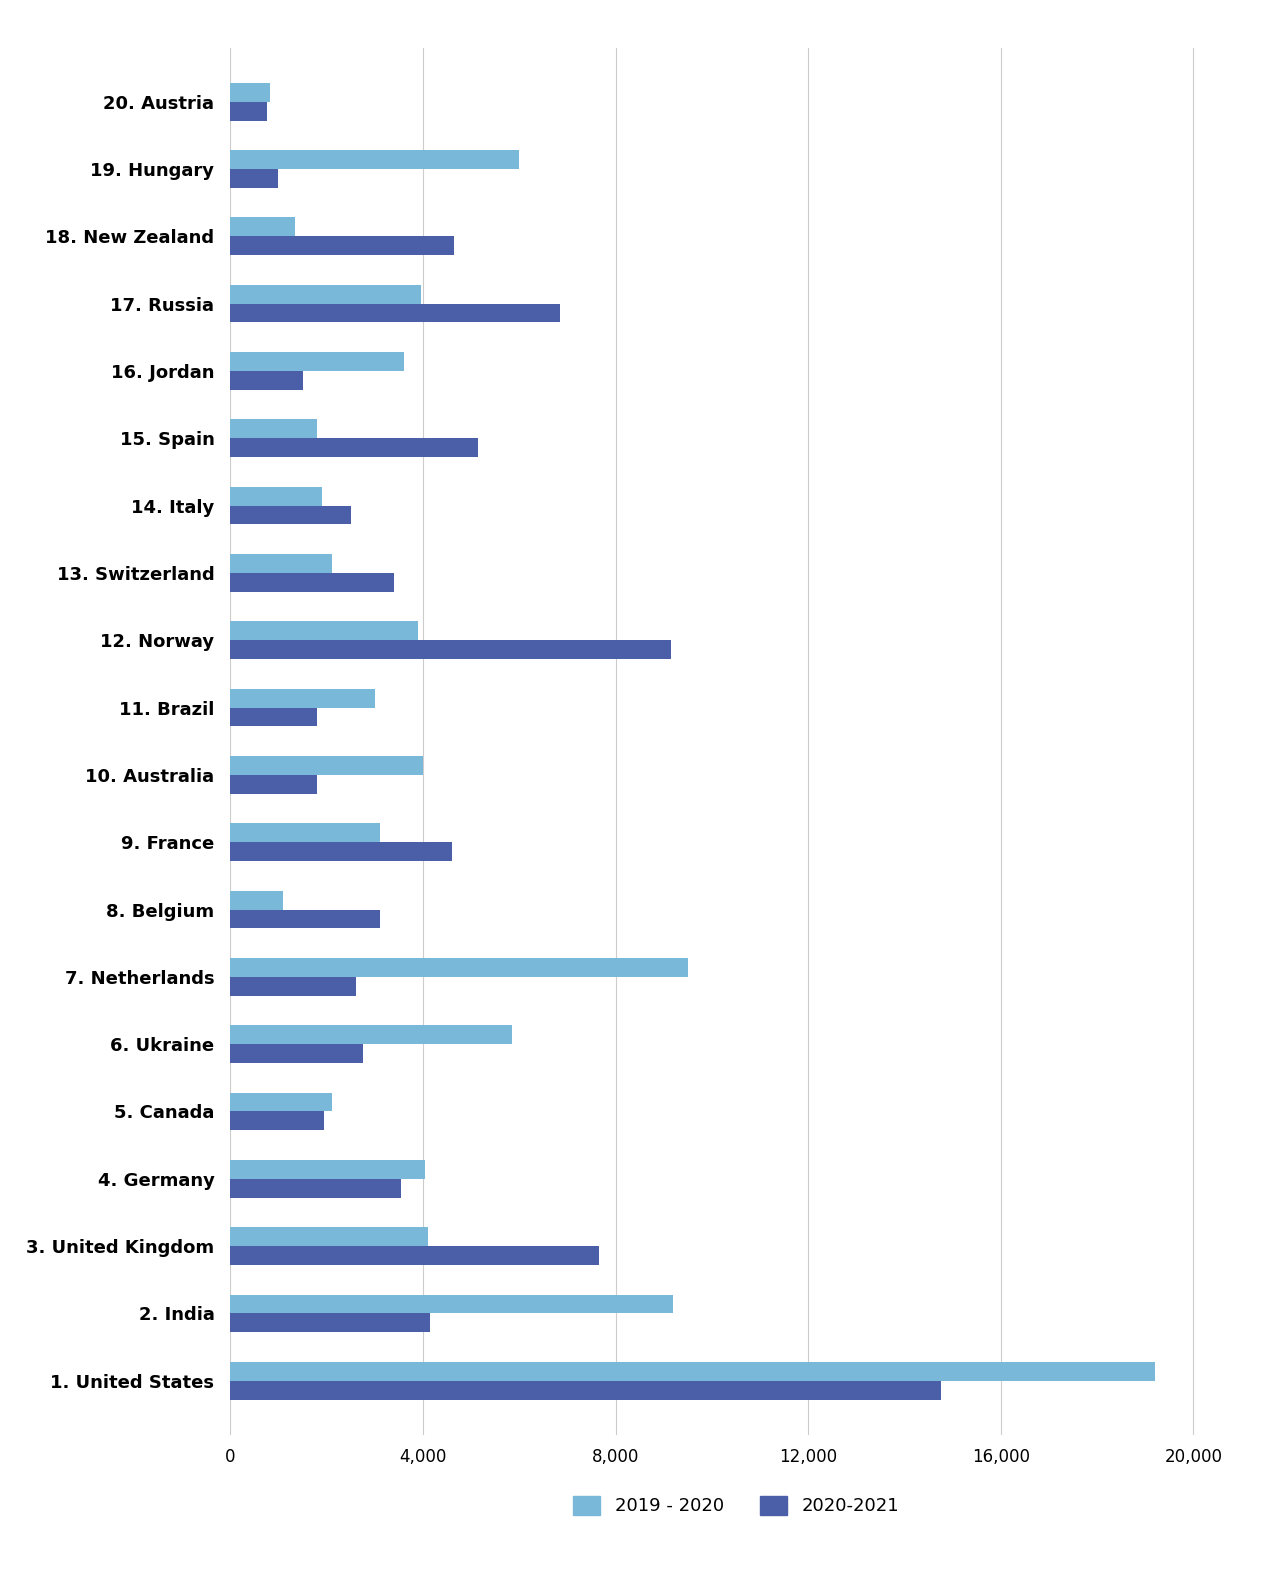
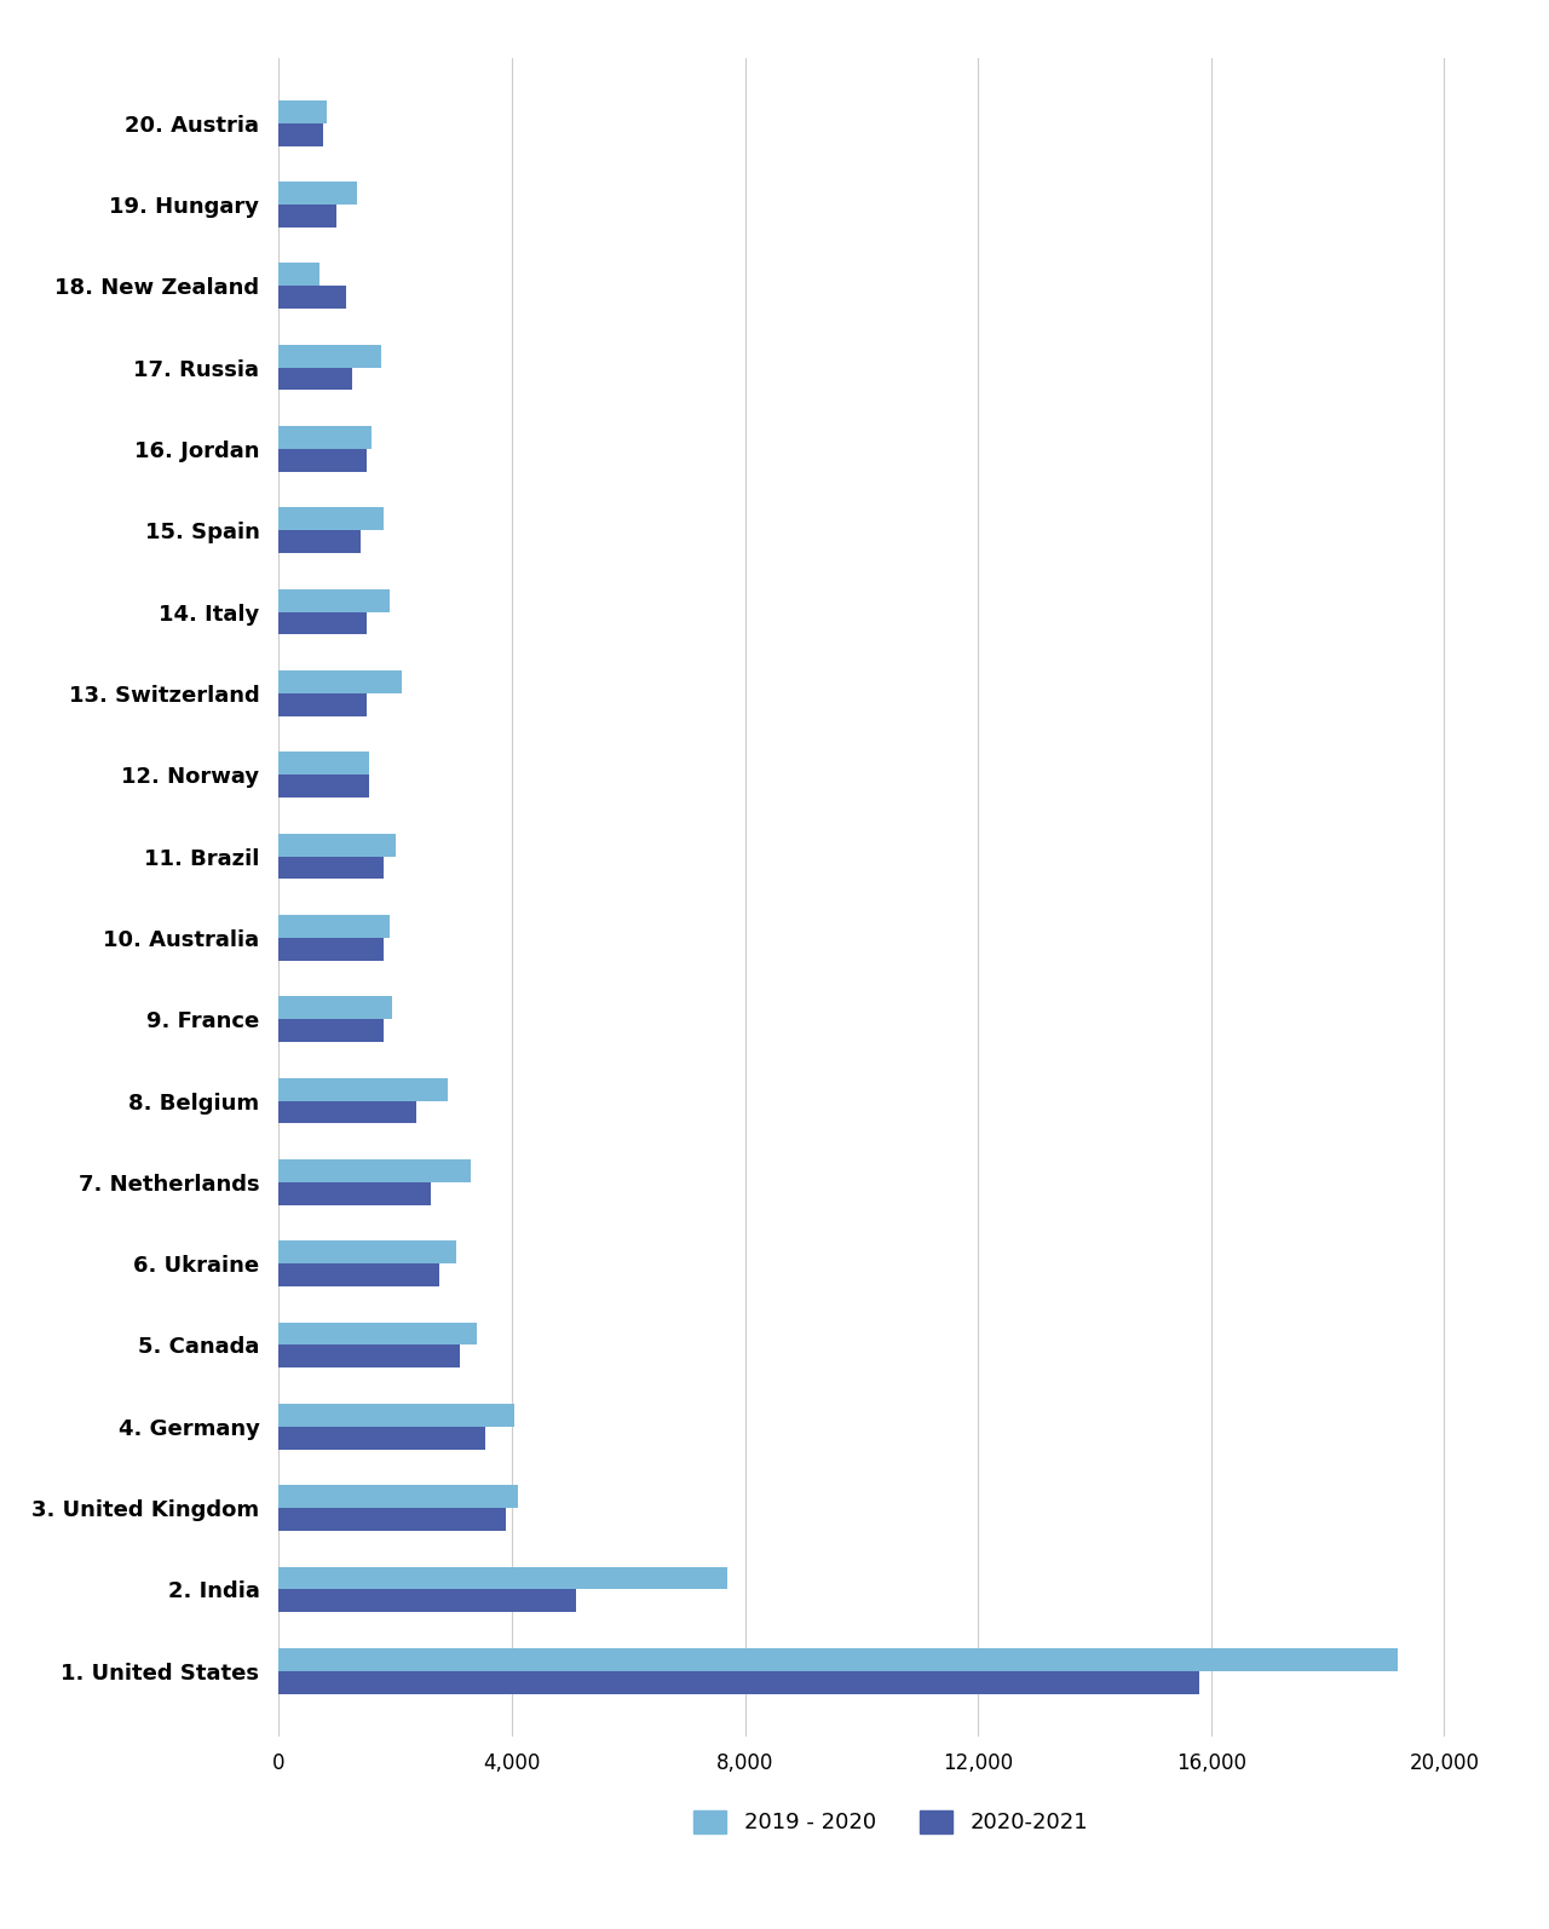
2019 - 2020/19. Hungary: 6,000 -> 1,350
2019 - 2020/18. New Zealand: 1,350 -> 700
2020-2021/18. New Zealand: 4,650 -> 1,150
2019 - 2020/17. Russia: 3,950 -> 1,750
2020-2021/17. Russia: 6,850 -> 1,250
2019 - 2020/16. Jordan: 3,600 -> 1,600
2020-2021/15. Spain: 5,150 -> 1,400
2020-2021/14. Italy: 2,500 -> 1,500
2020-2021/13. Switzerland: 3,400 -> 1,500
2019 - 2020/12. Norway: 3,900 -> 1,550
2020-2021/12. Norway: 9,150 -> 1,550
2019 - 2020/11. Brazil: 3,000 -> 2,000
2019 - 2020/10. Australia: 4,000 -> 1,900
2019 - 2020/9. France: 3,100 -> 1,950
2020-2021/9. France: 4,600 -> 1,800
2019 - 2020/8. Belgium: 1,100 -> 2,900
2020-2021/8. Belgium: 3,100 -> 2,350
2019 - 2020/7. Netherlands: 9,500 -> 3,300
2019 - 2020/6. Ukraine: 5,850 -> 3,050
2019 - 2020/5. Canada: 2,100 -> 3,400
2020-2021/5. Canada: 1,950 -> 3,100
2020-2021/3. United Kingdom: 7,650 -> 3,900
2019 - 2020/2. India: 9,200 -> 7,700
2020-2021/2. India: 4,150 -> 5,100
2020-2021/1. United States: 14,750 -> 15,800
